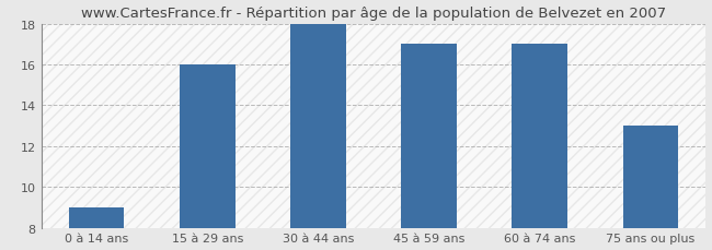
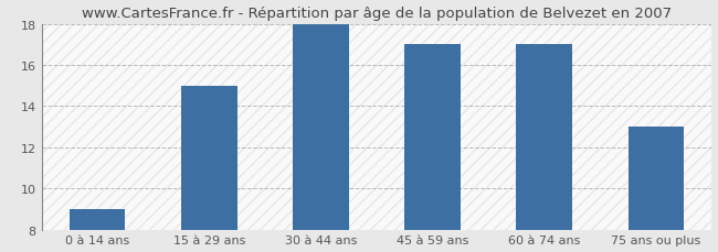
15 à 29 ans: 16 -> 15
